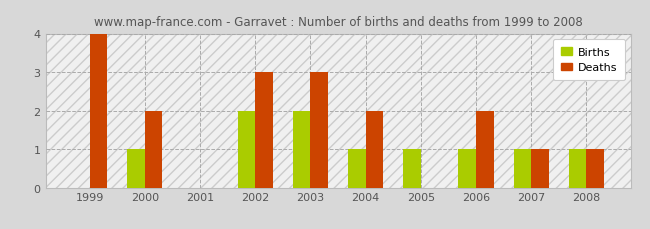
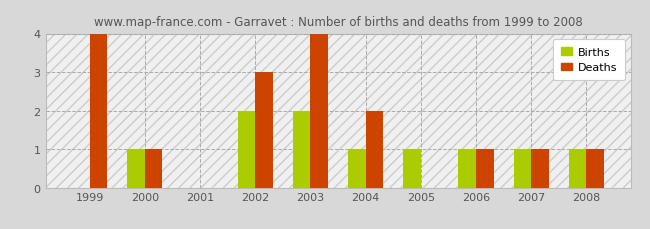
Deaths/2000: 2 -> 1
Deaths/2003: 3 -> 4
Deaths/2006: 2 -> 1
